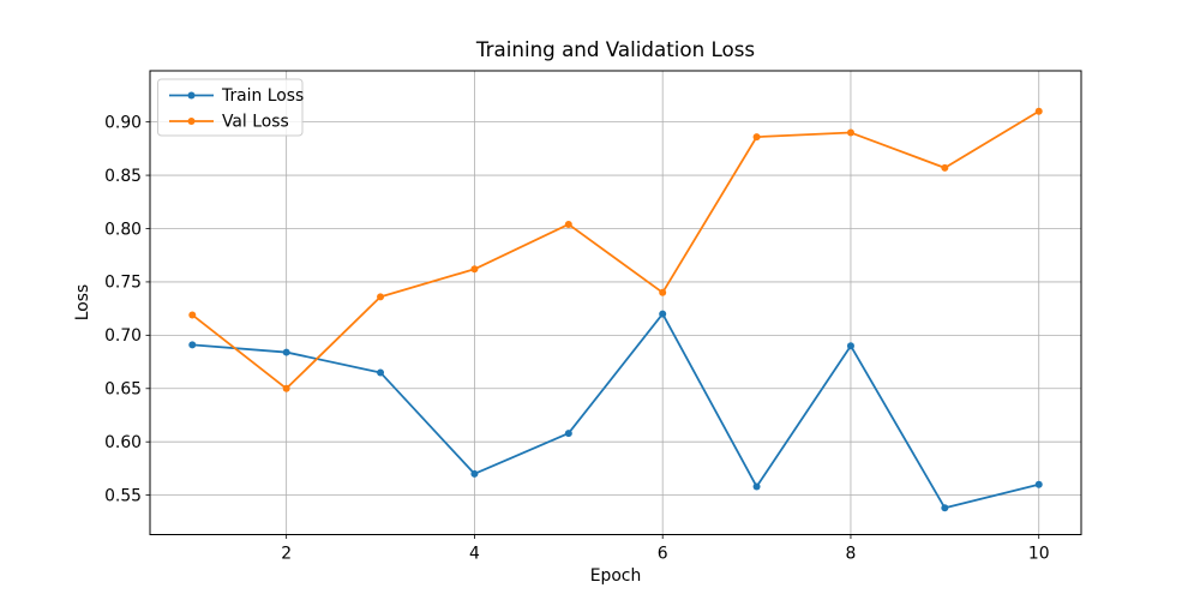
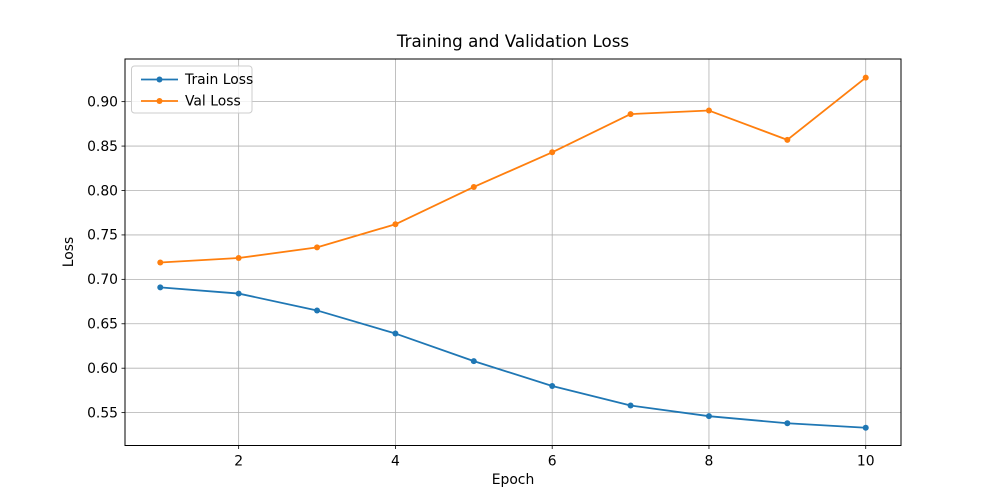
Val Loss/2: 0.65 -> 0.72
Train Loss/4: 0.57 -> 0.64
Train Loss/6: 0.72 -> 0.58
Val Loss/6: 0.74 -> 0.84
Train Loss/8: 0.69 -> 0.55
Train Loss/10: 0.56 -> 0.53
Val Loss/10: 0.91 -> 0.93
